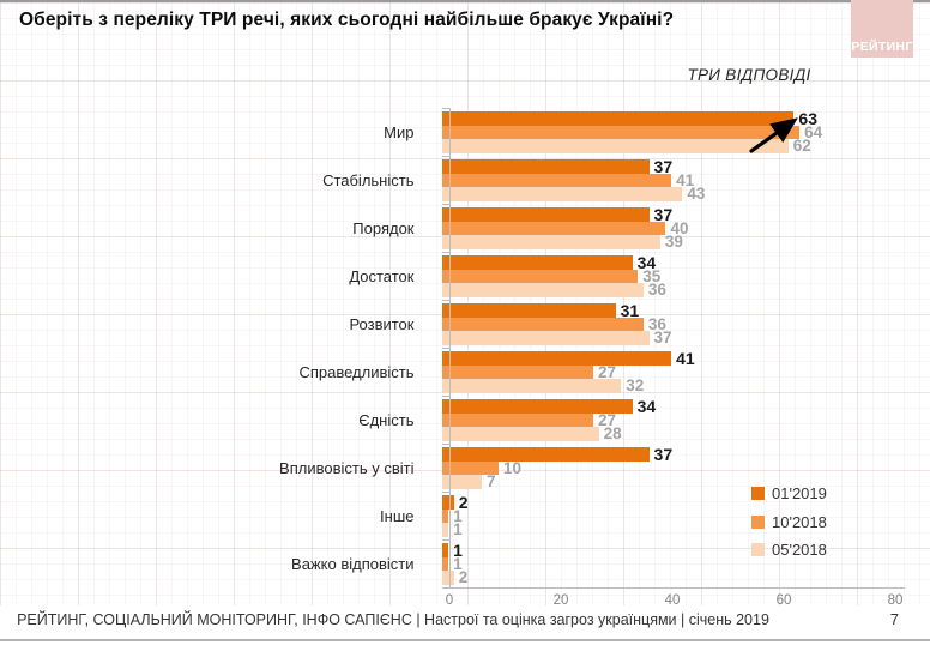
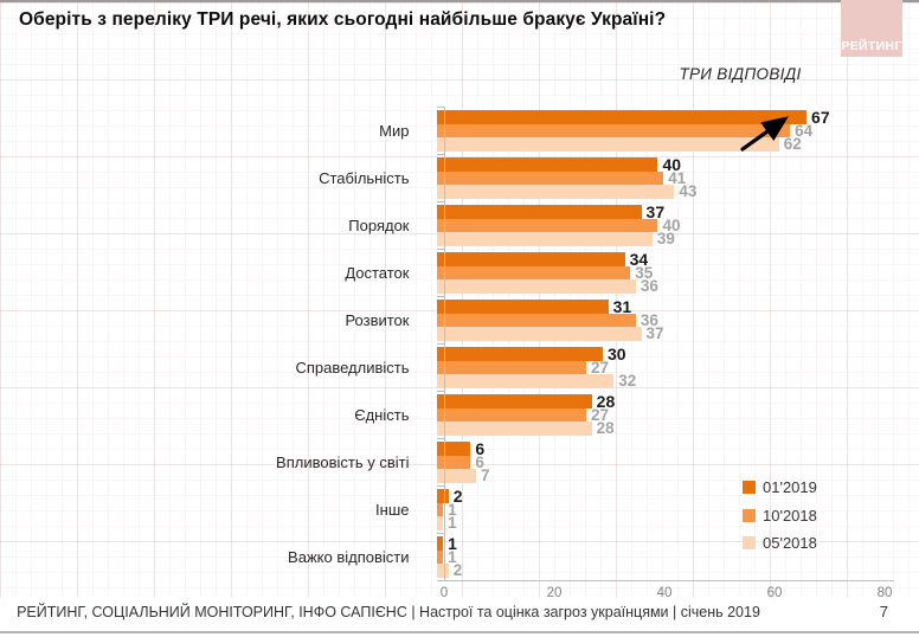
01'2019/Мир: 63 -> 67
01'2019/Стабільність: 37 -> 40
01'2019/Справедливість: 41 -> 30
01'2019/Єдність: 34 -> 28
01'2019/Впливовість у світі: 37 -> 6
10'2018/Впливовість у світі: 10 -> 6
